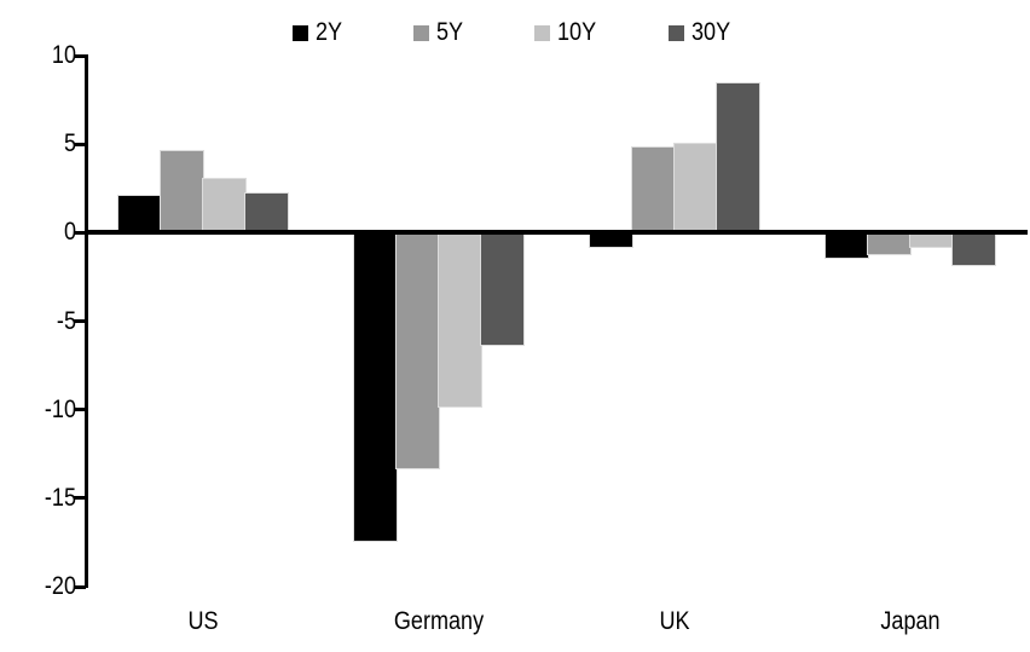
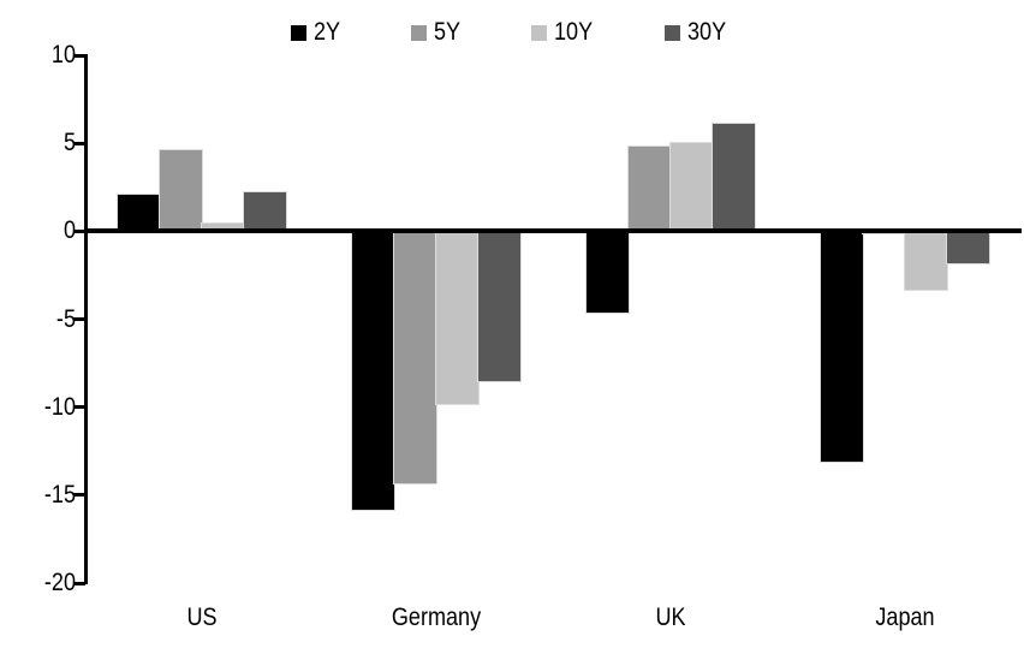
10Y/US: 3.0 -> 0.4
2Y/Germany: -17.4 -> -15.8
5Y/Germany: -13.3 -> -14.3
30Y/Germany: -6.3 -> -8.5
2Y/UK: -0.8 -> -4.6
30Y/UK: 8.4 -> 6.1
2Y/Japan: -1.4 -> -13.1
5Y/Japan: -1.2 -> -0.1
10Y/Japan: -0.8 -> -3.3
